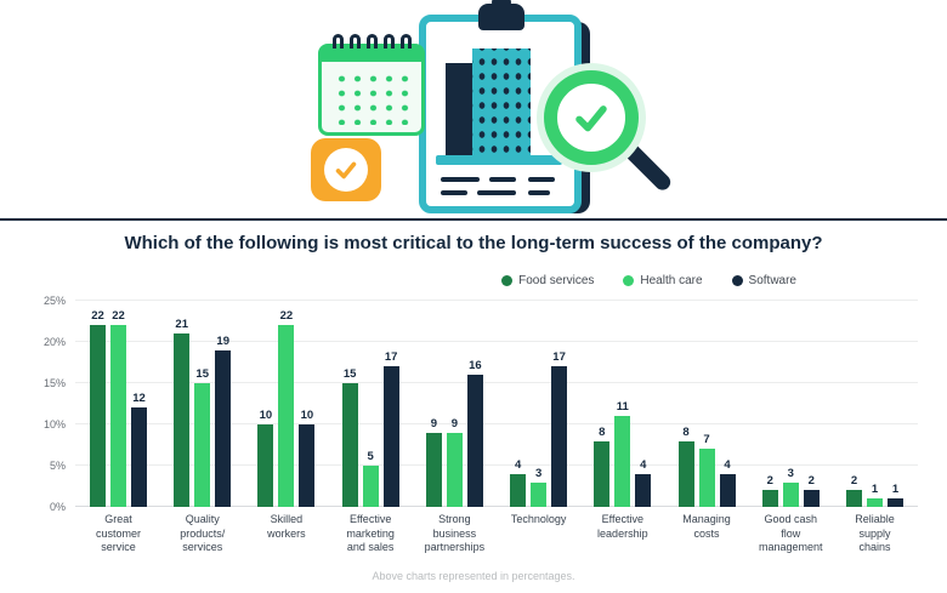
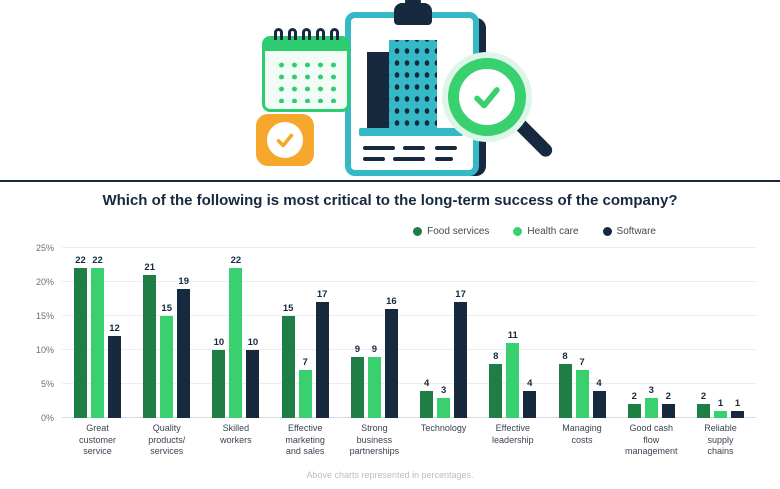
Health care/Effective marketing and sales: 5 -> 7
